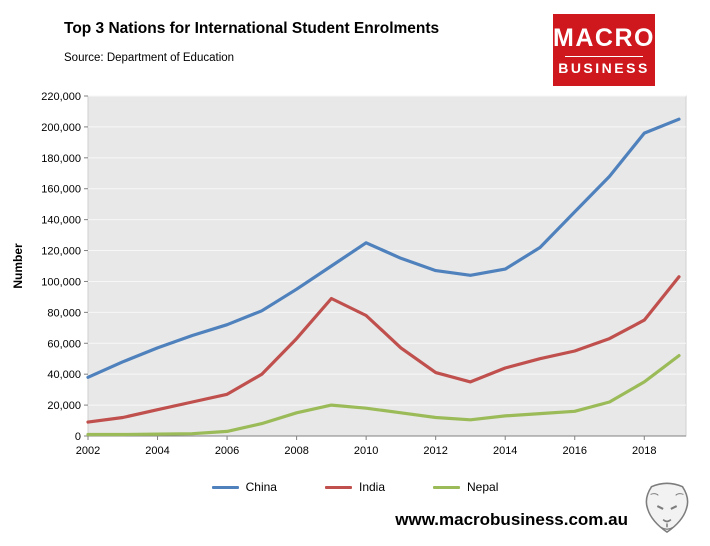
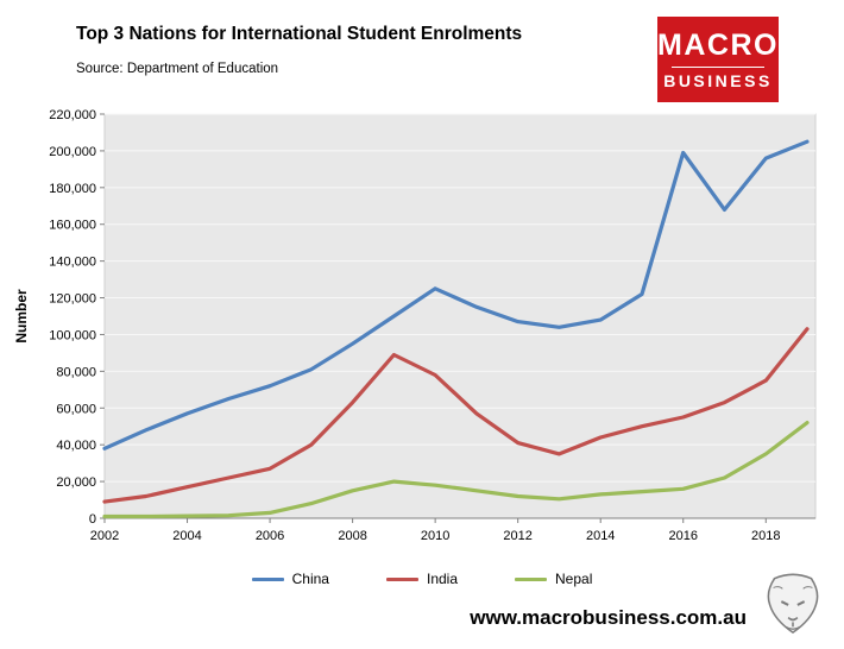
China/2016: 145000 -> 199000
